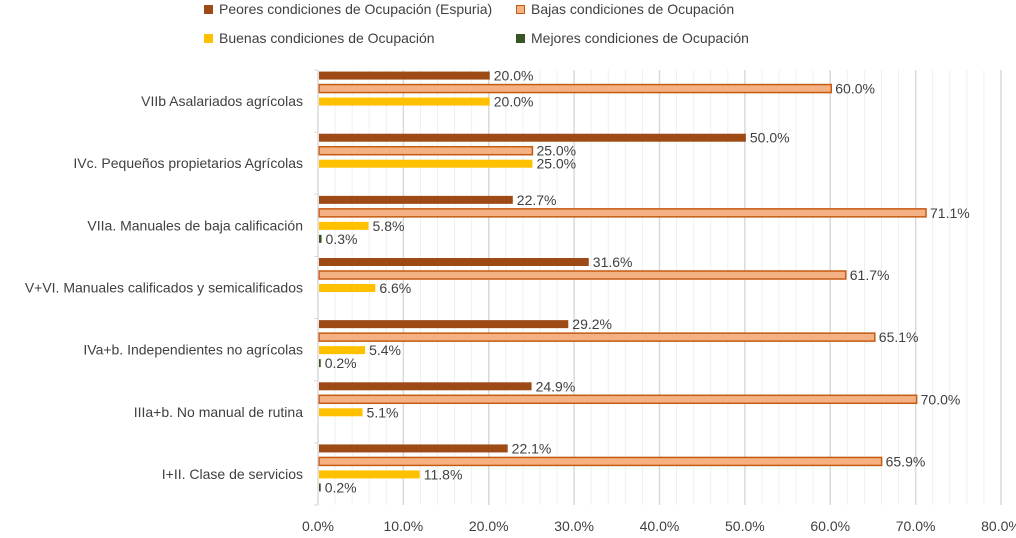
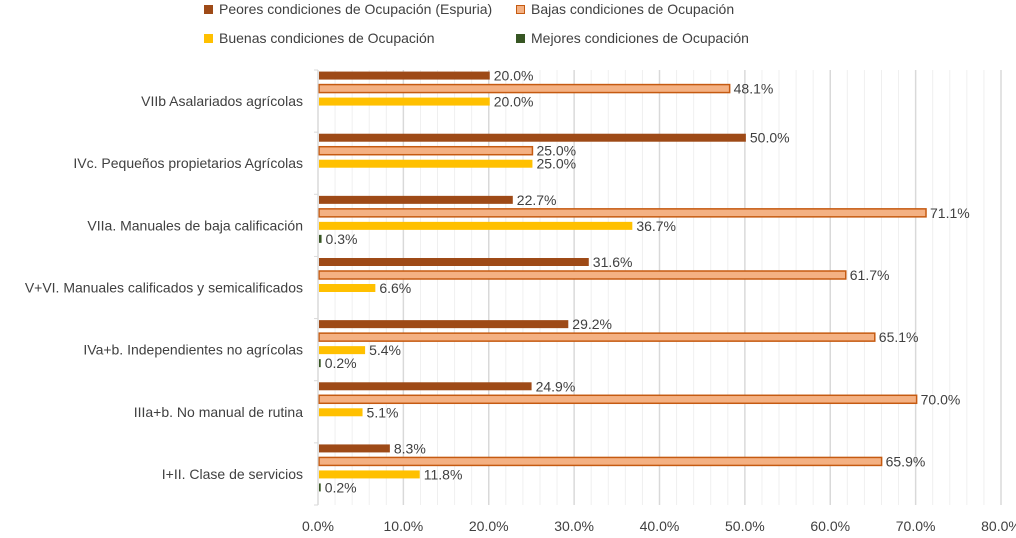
Bajas condiciones de Ocupación/VIIb Asalariados agrícolas: 60.0% -> 48.1%
Buenas condiciones de Ocupación/VIIa. Manuales de baja calificación: 5.8% -> 36.7%
Peores condiciones de Ocupación (Espuria)/I+II. Clase de servicios: 22.1% -> 8.3%
